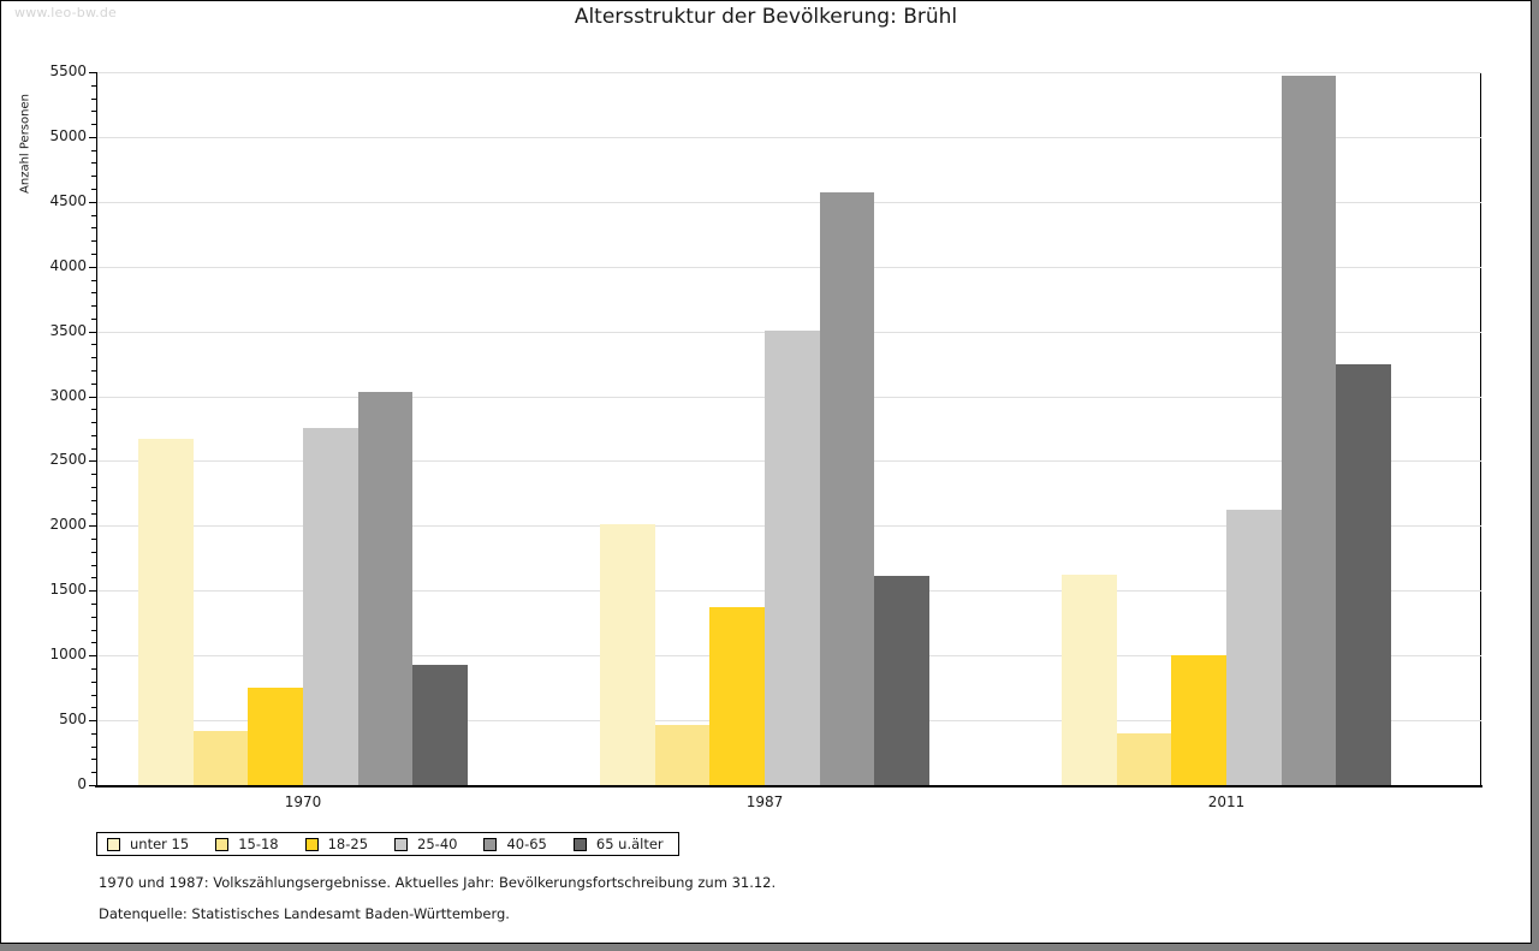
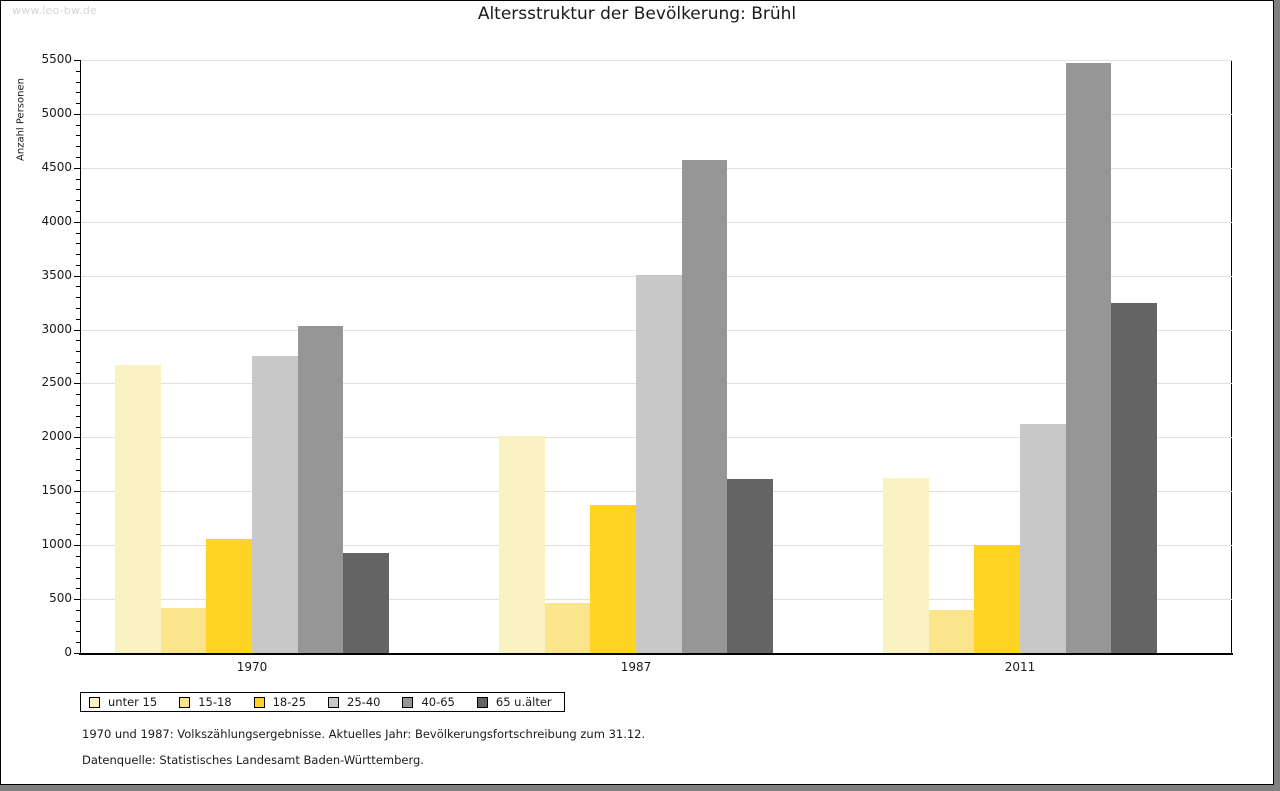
18-25/1970: 750 -> 1060
